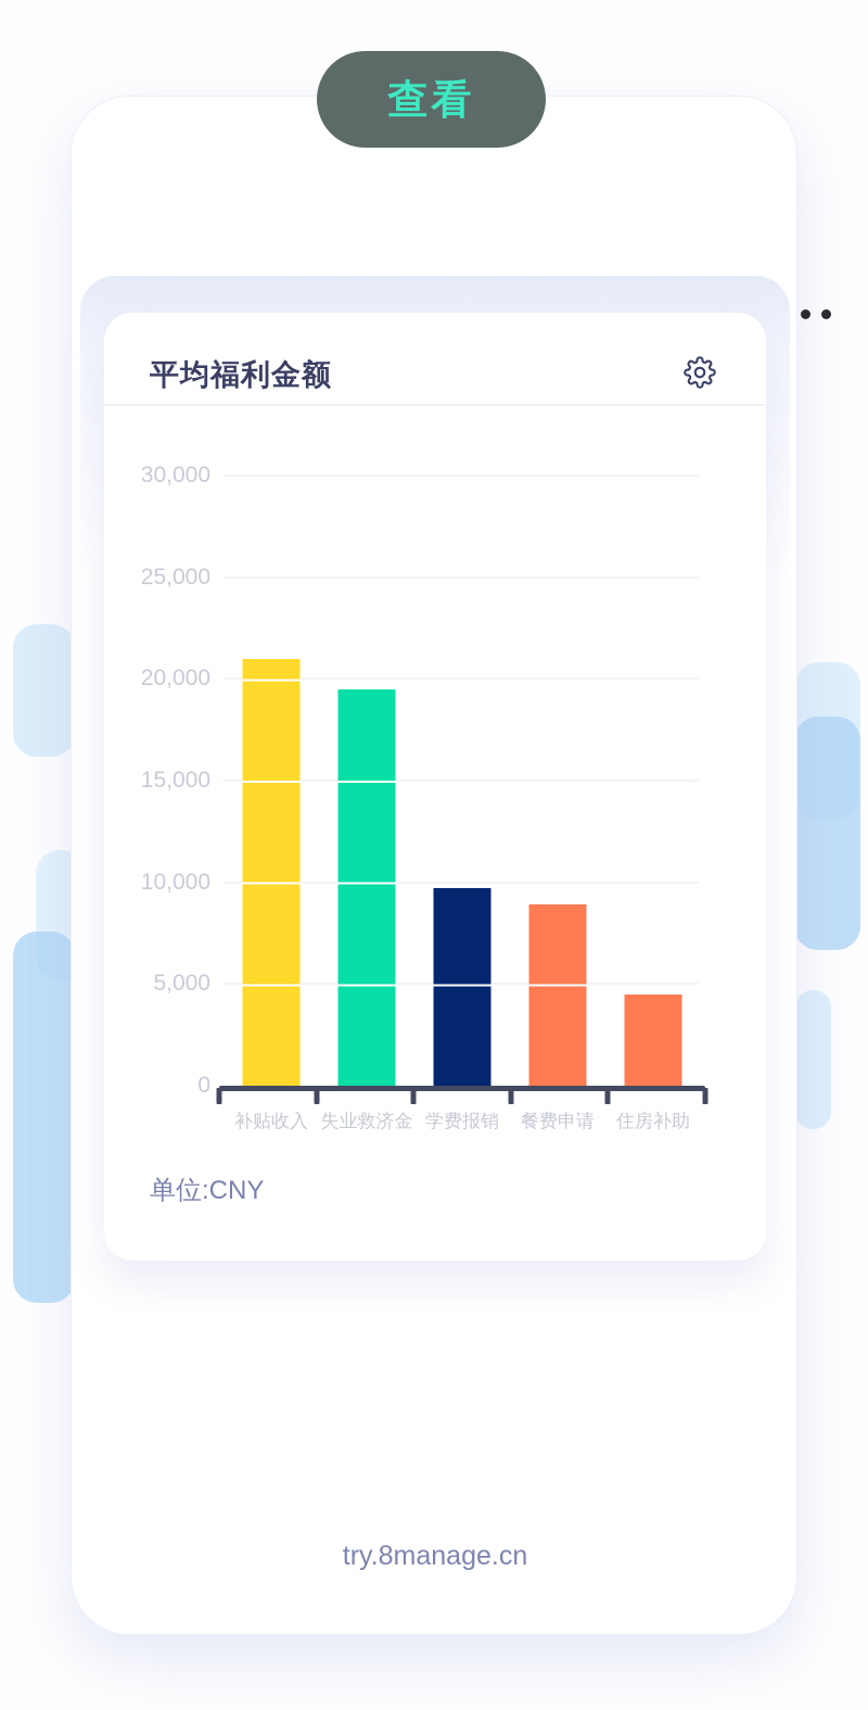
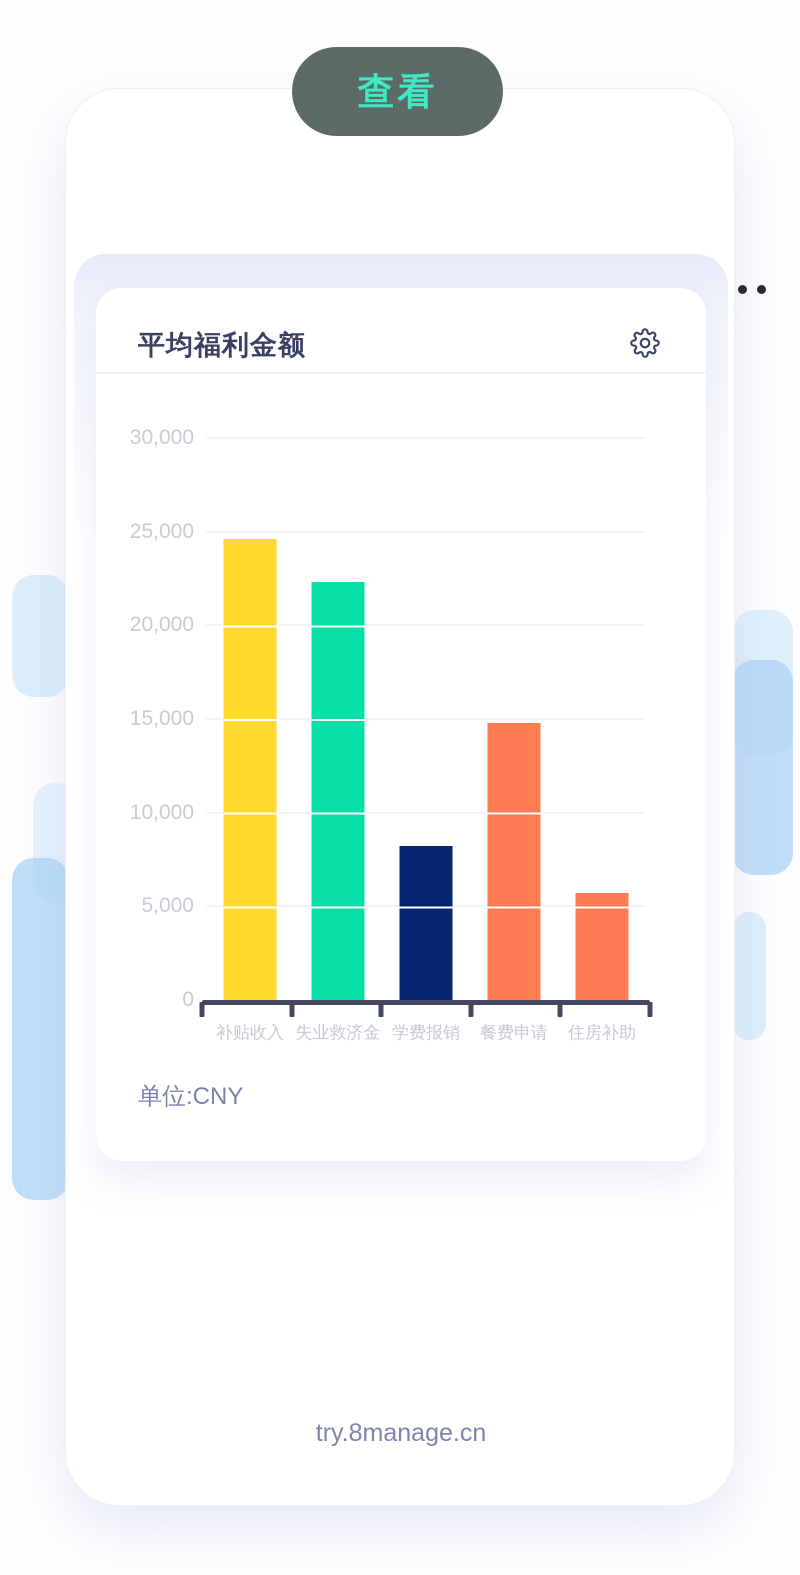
补贴收入: 21000 -> 24600
失业救济金: 19500 -> 22300
学费报销: 9700 -> 8200
餐费申请: 8900 -> 14800
住房补助: 4500 -> 5700
